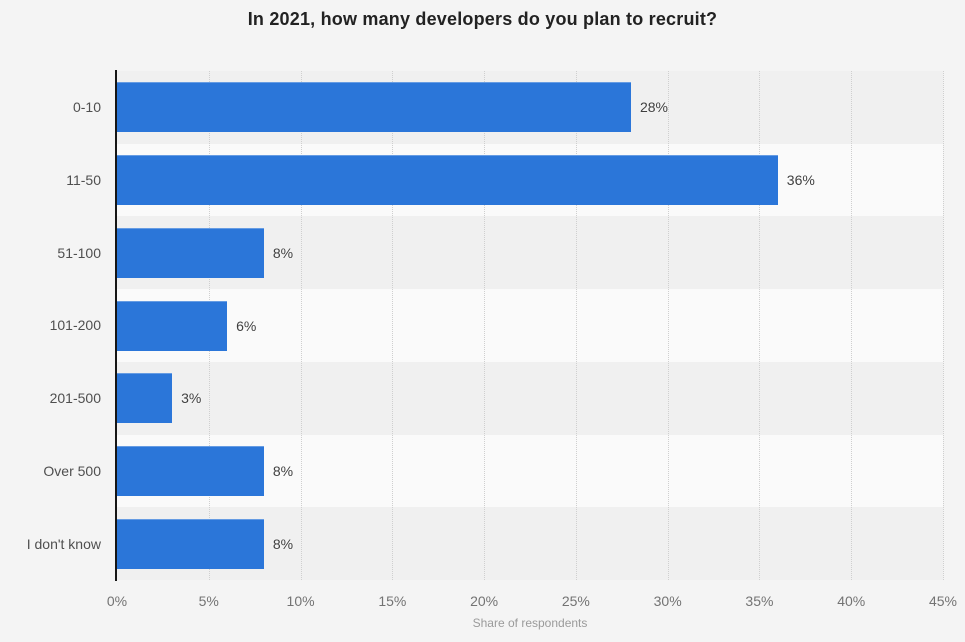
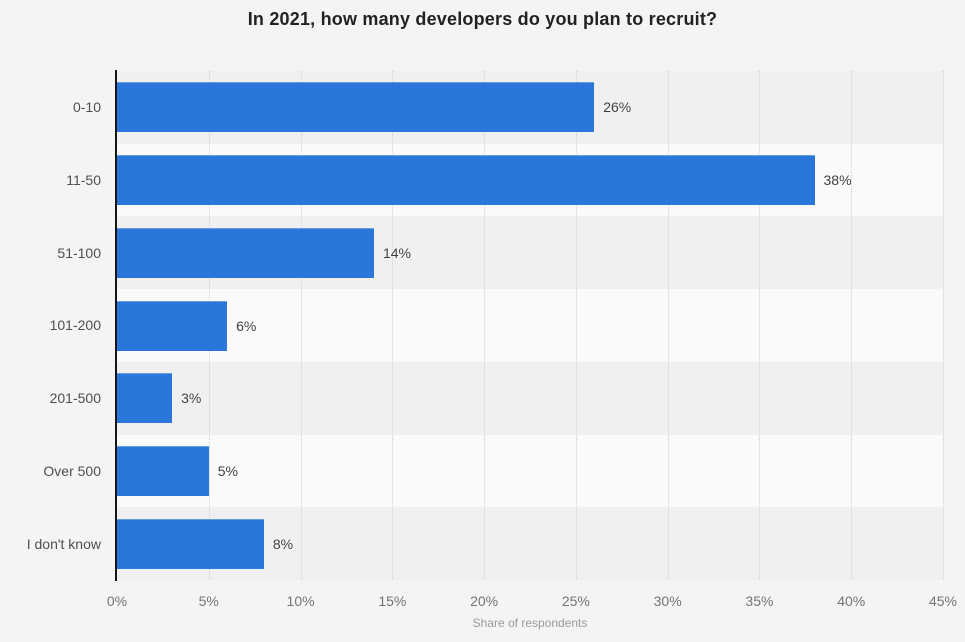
0-10: 28% -> 26%
11-50: 36% -> 38%
51-100: 8% -> 14%
Over 500: 8% -> 5%
